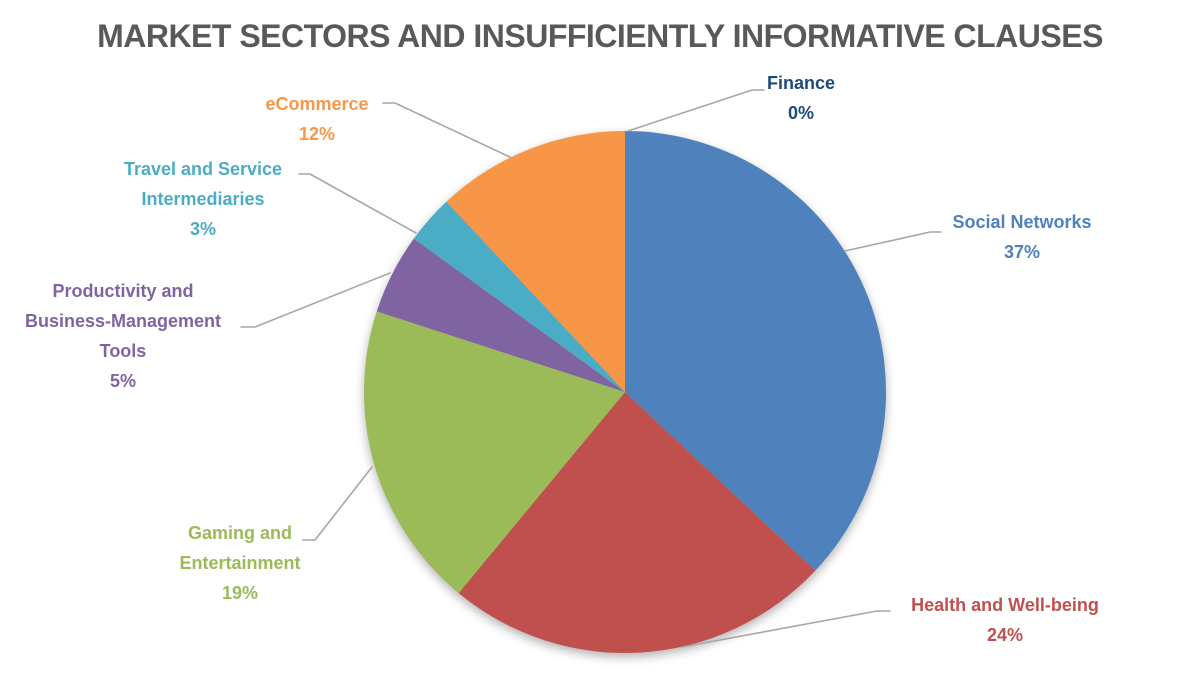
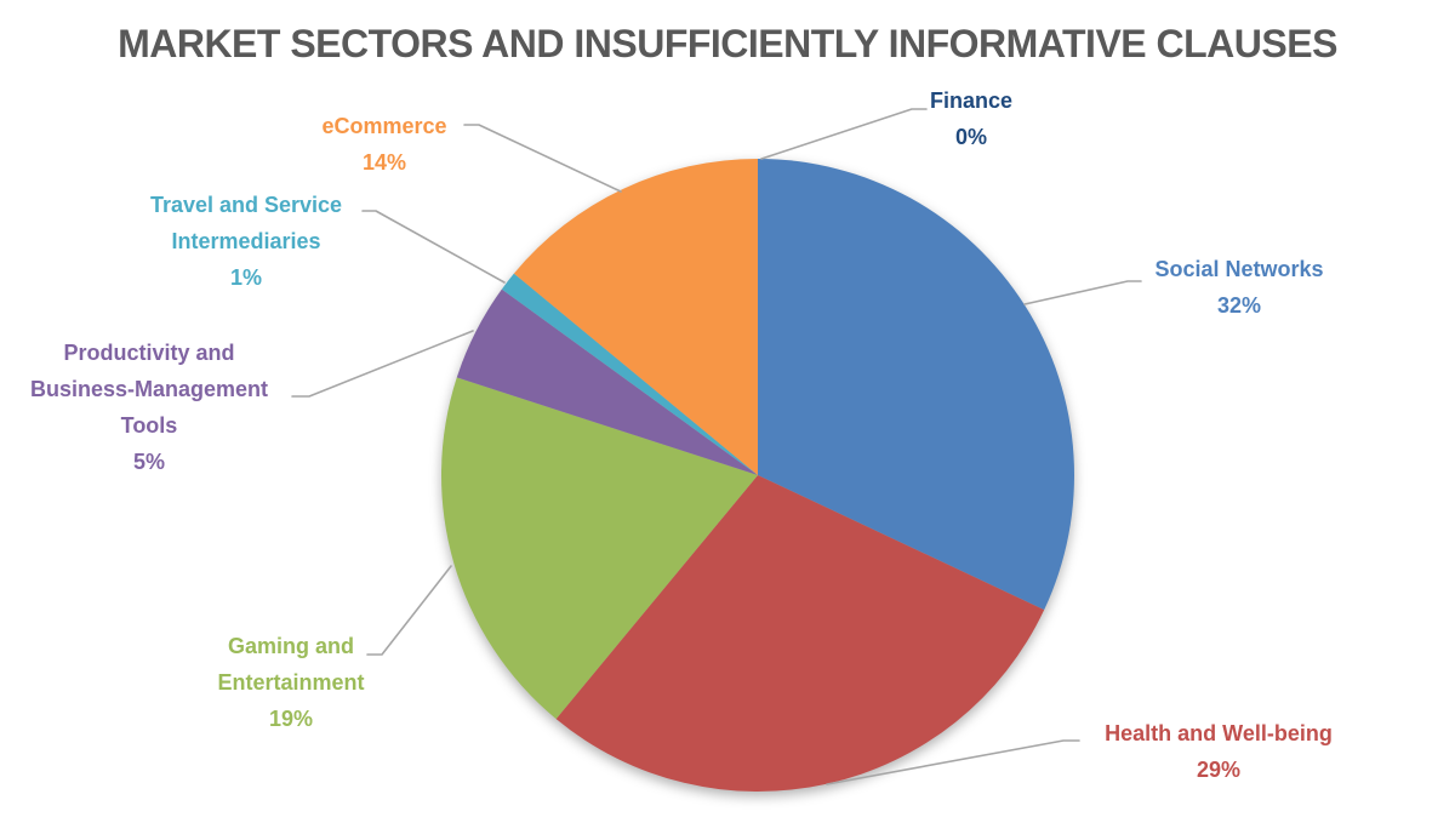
Social Networks: 37% -> 32%
Health and Well-being: 24% -> 29%
Travel and Service Intermediaries: 3% -> 1%
eCommerce: 12% -> 14%
